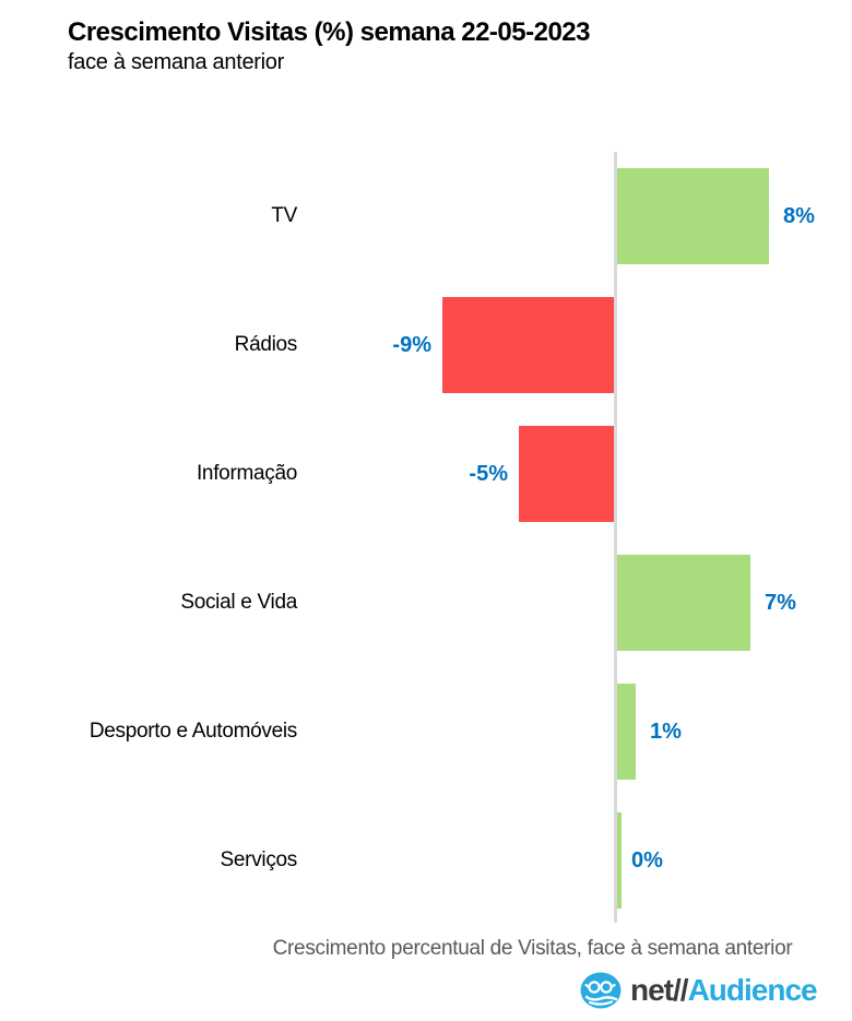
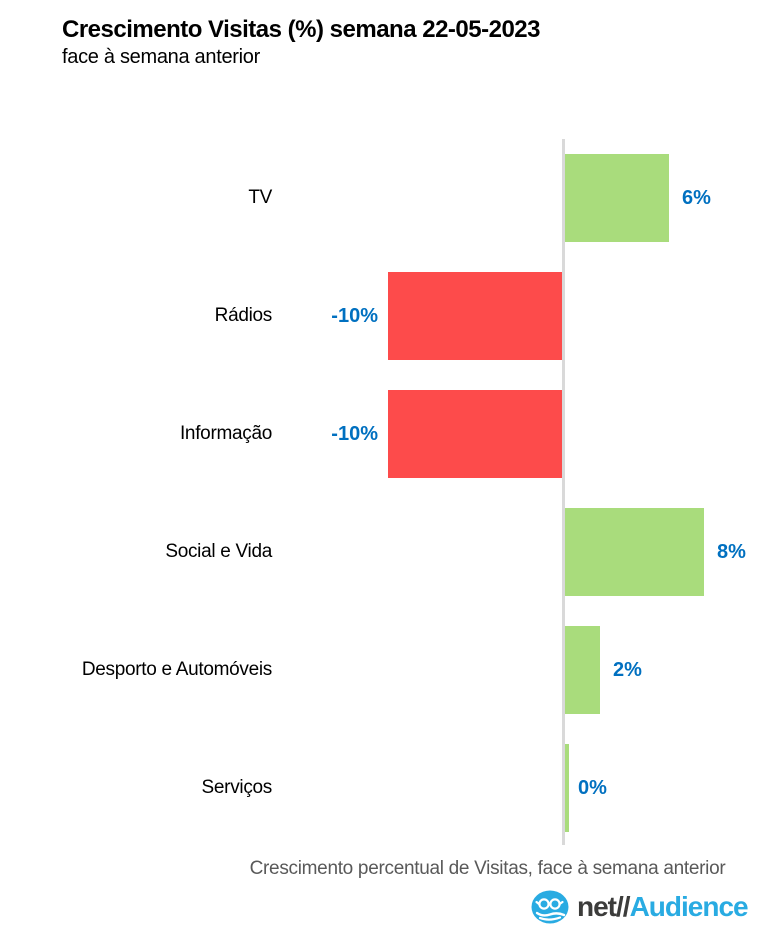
TV: 8% -> 6%
Rádios: -9% -> -10%
Informação: -5% -> -10%
Social e Vida: 7% -> 8%
Desporto e Automóveis: 1% -> 2%
